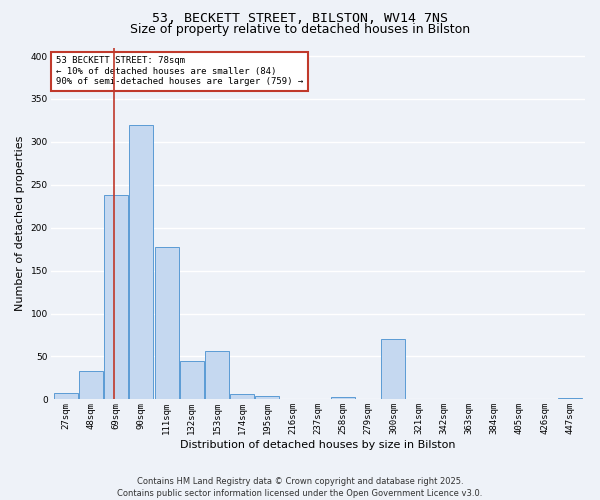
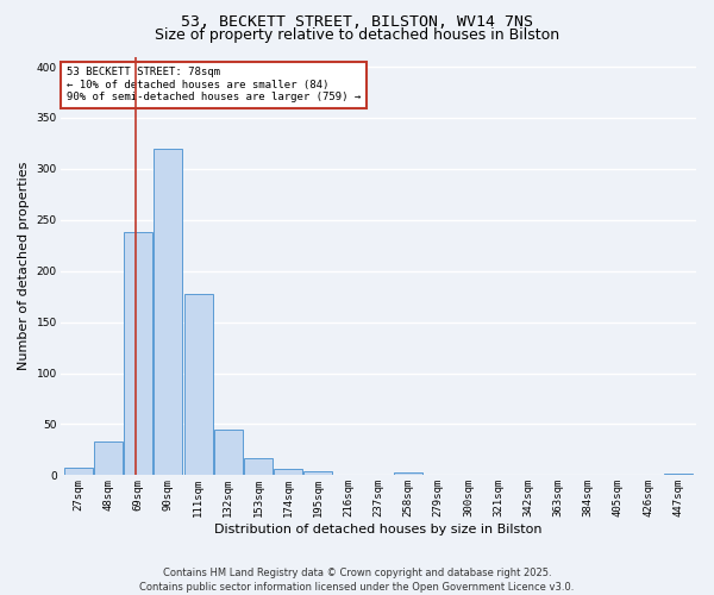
153sqm: 56 -> 17
300sqm: 70 -> 1
